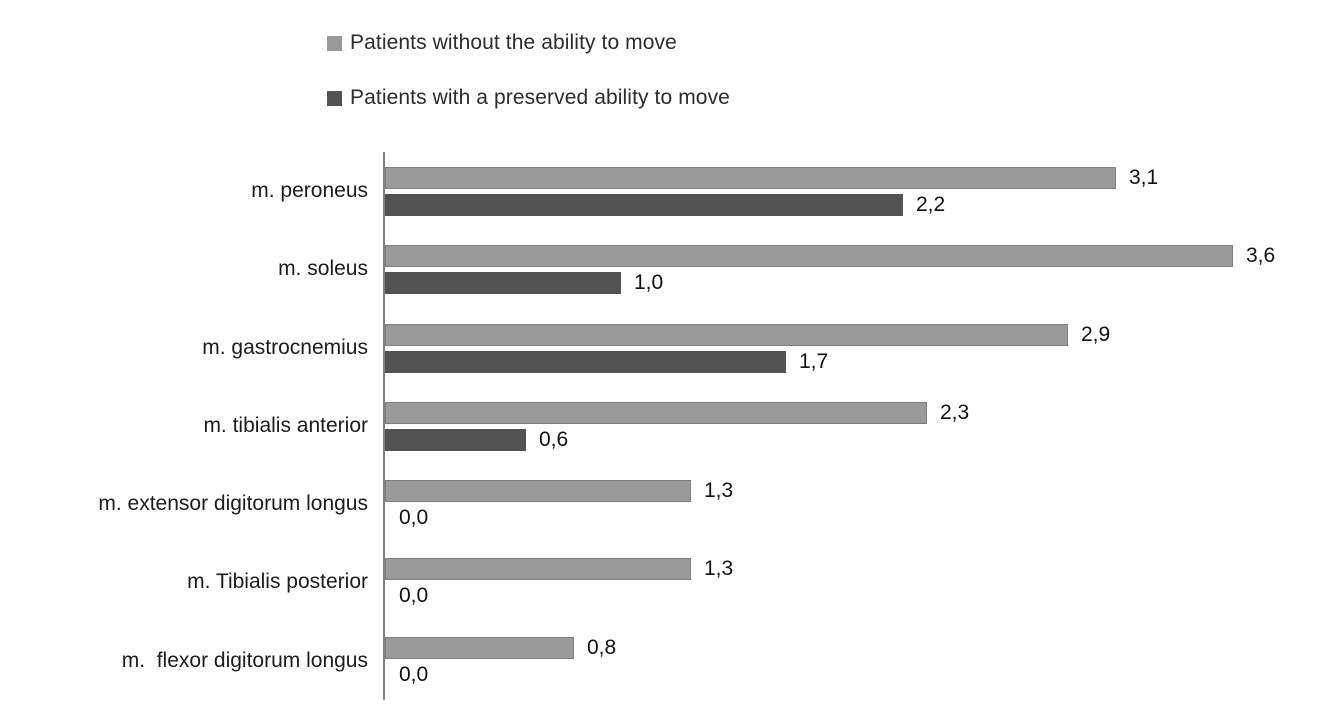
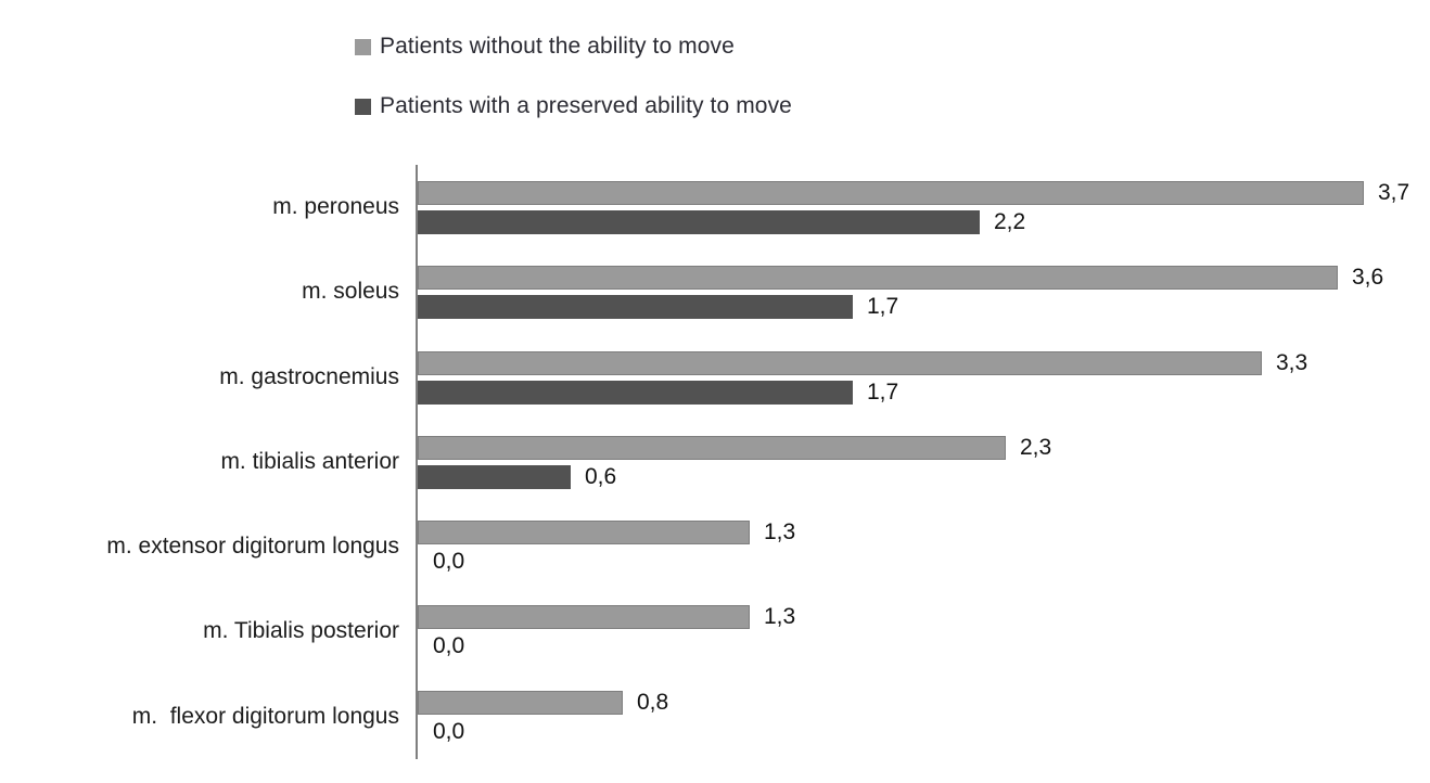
Patients without the ability to move/m. peroneus: 3,1 -> 3,7
Patients with a preserved ability to move/m. soleus: 1,0 -> 1,7
Patients without the ability to move/m. gastrocnemius: 2,9 -> 3,3
